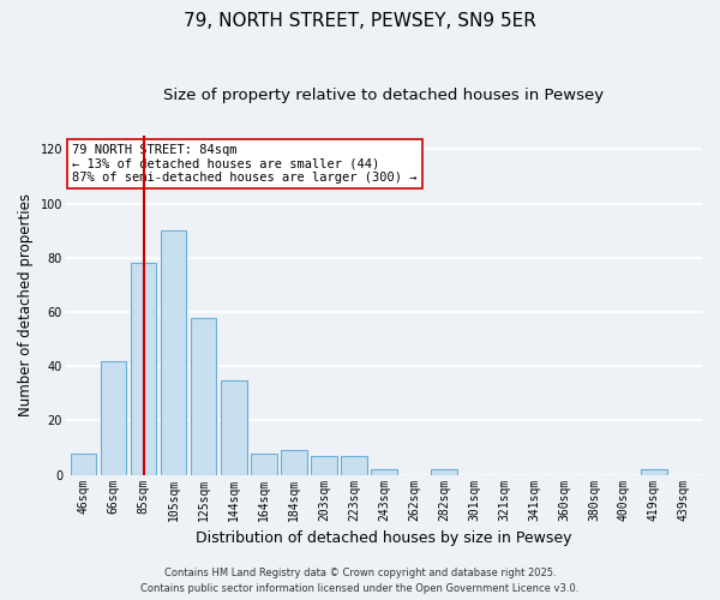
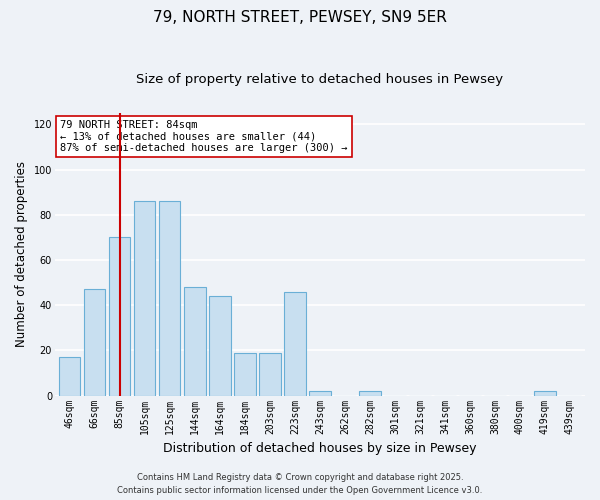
46sqm: 8 -> 17
66sqm: 42 -> 47
85sqm: 78 -> 70
105sqm: 90 -> 86
125sqm: 58 -> 86
144sqm: 35 -> 48
164sqm: 8 -> 44
184sqm: 9 -> 19
203sqm: 7 -> 19
223sqm: 7 -> 46
